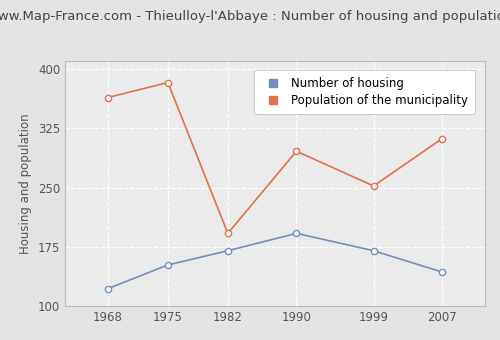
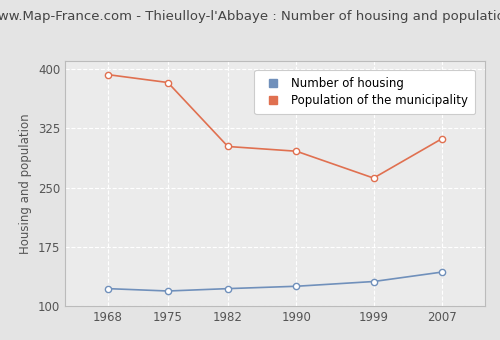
Population of the municipality/1968: 364 -> 393
Number of housing/1975: 152 -> 119
Number of housing/1982: 170 -> 122
Population of the municipality/1982: 192 -> 302
Number of housing/1990: 192 -> 125
Number of housing/1999: 170 -> 131
Population of the municipality/1999: 252 -> 262
